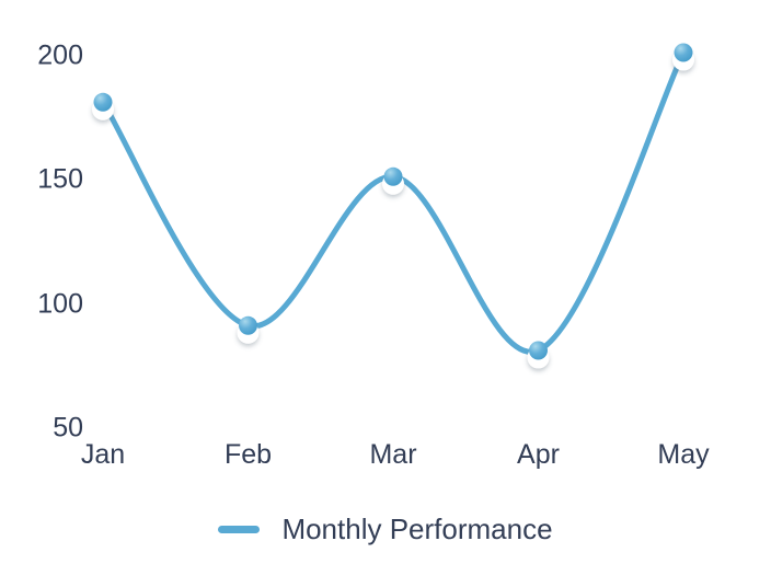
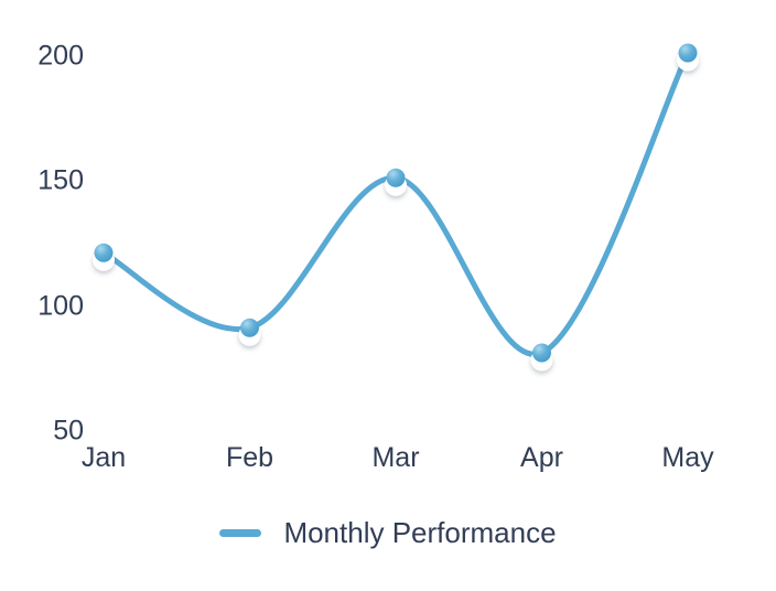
Jan: 180 -> 120
